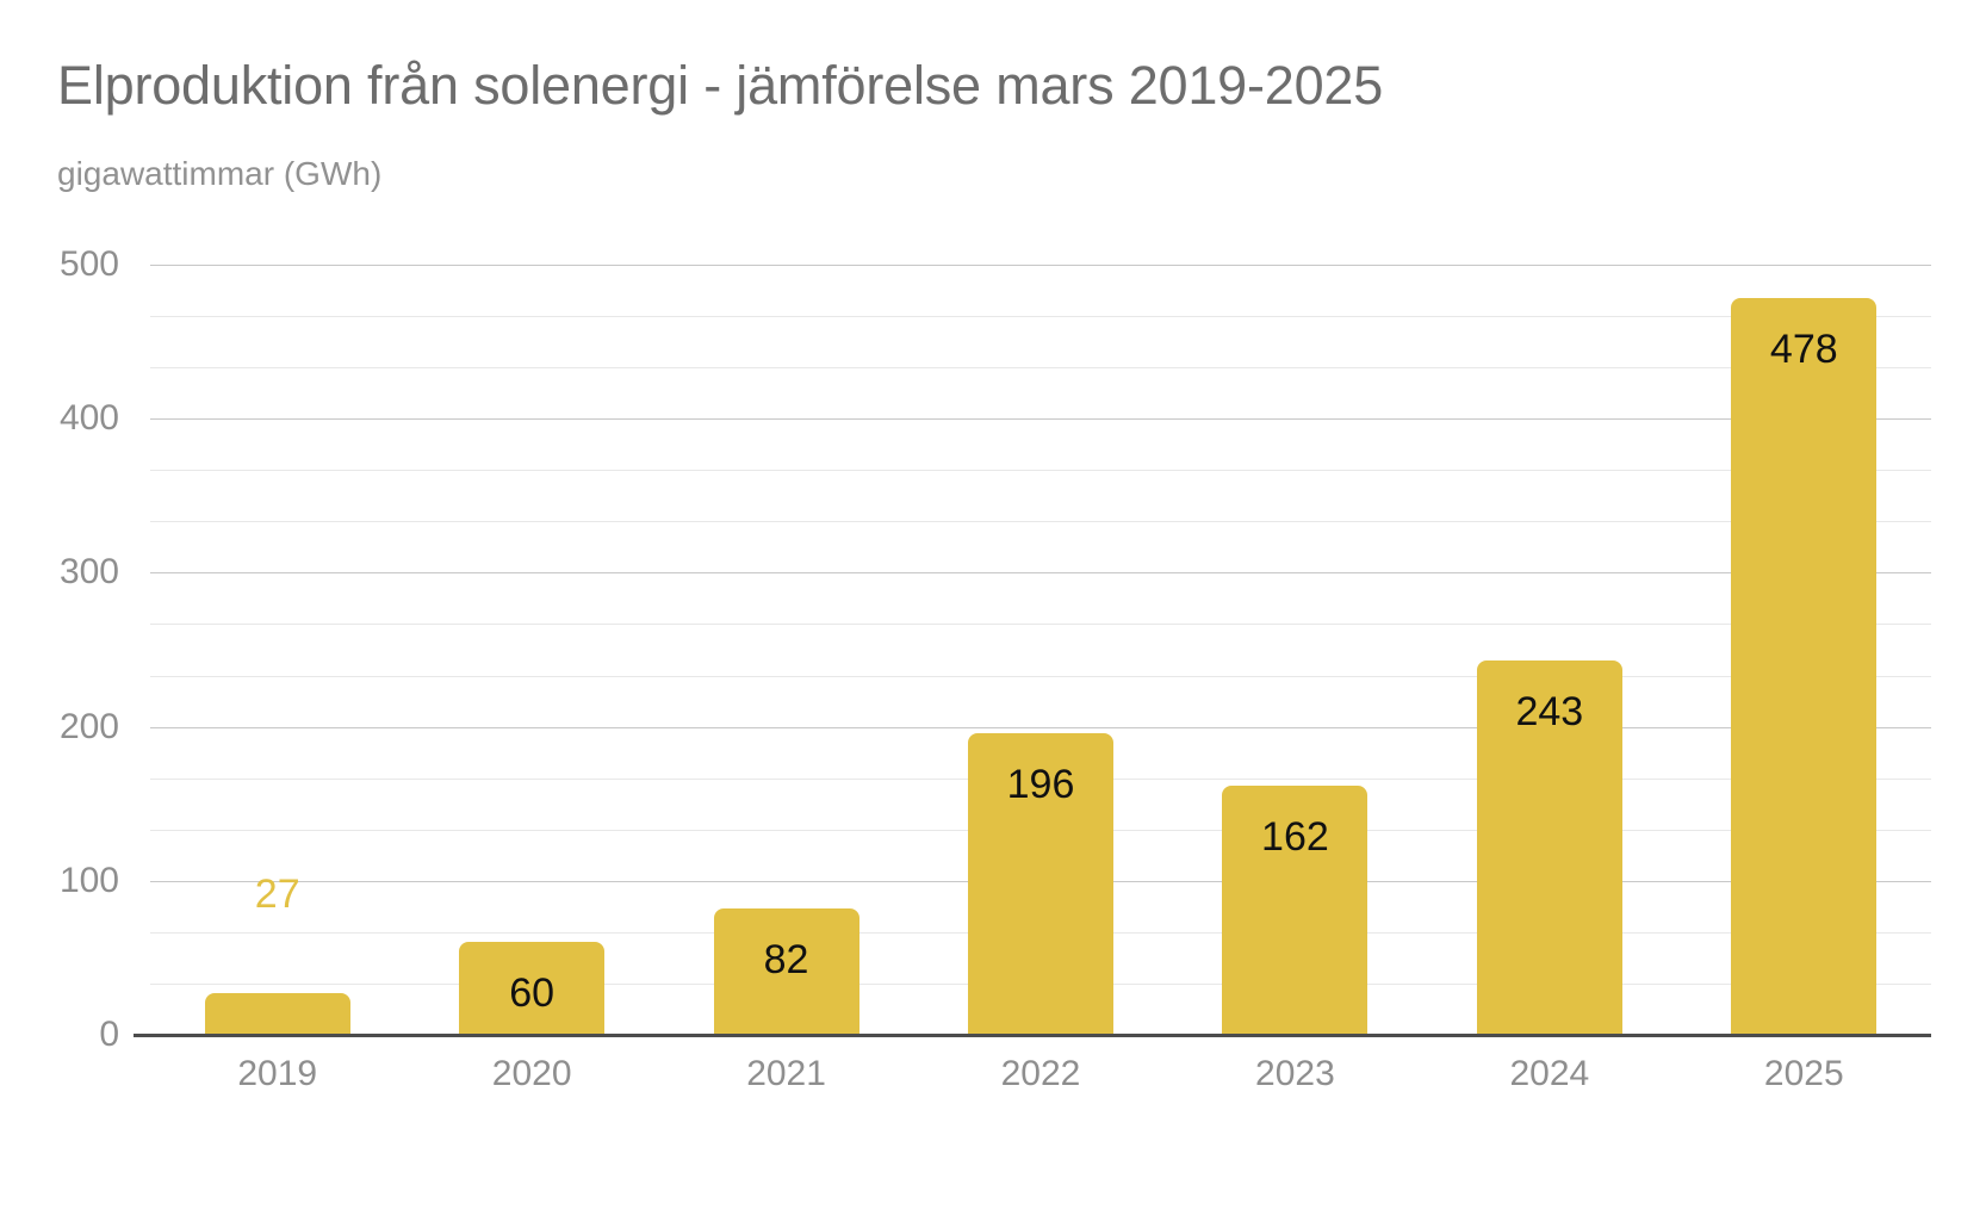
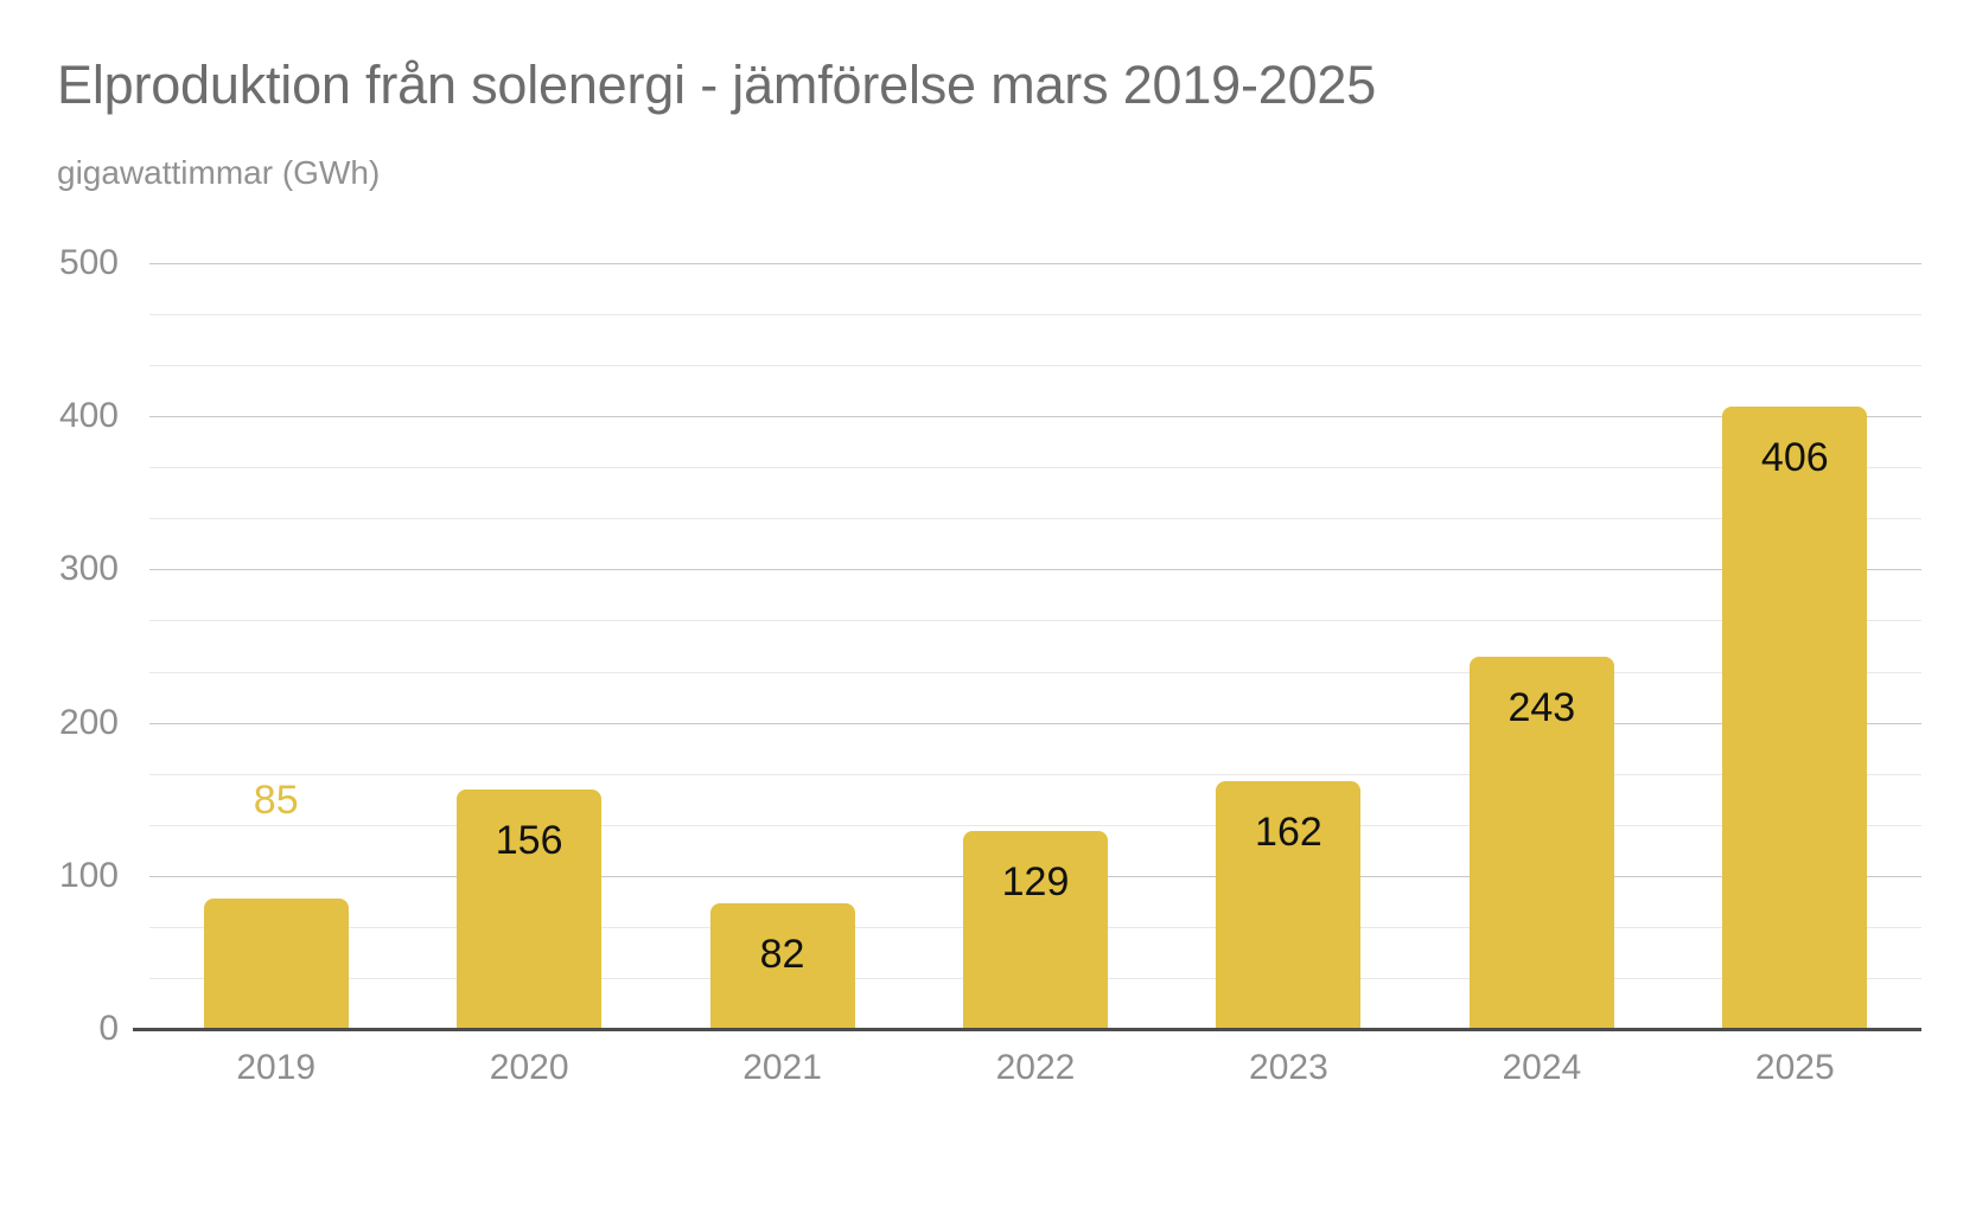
2019: 27 -> 85
2020: 60 -> 156
2022: 196 -> 129
2025: 478 -> 406
